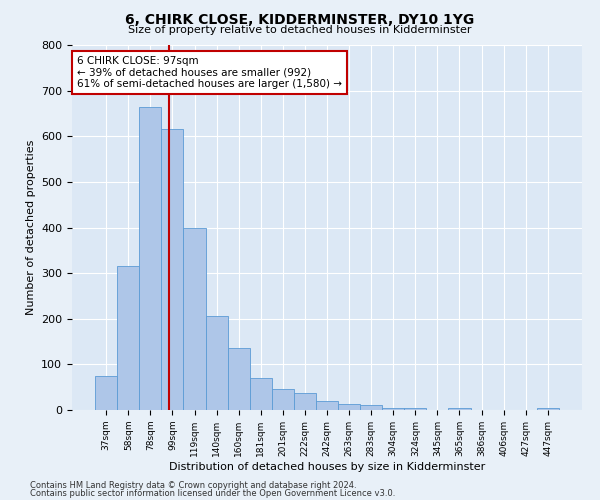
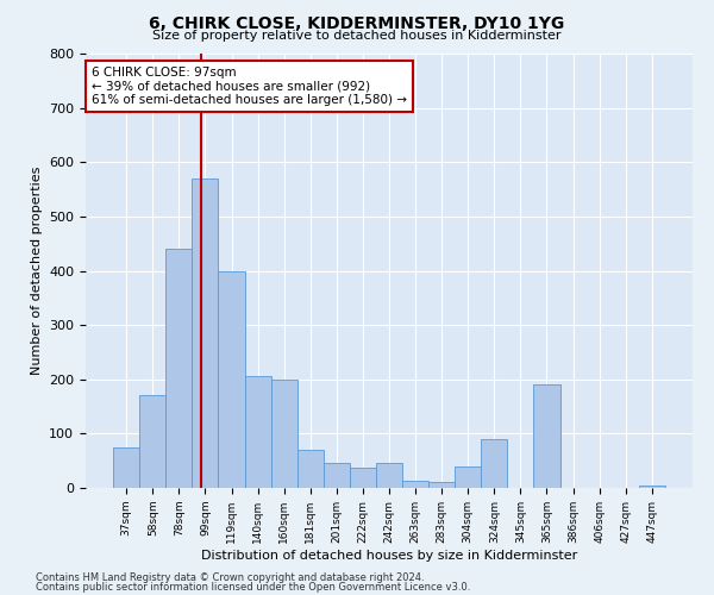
58sqm: 315 -> 170
78sqm: 665 -> 440
99sqm: 615 -> 570
160sqm: 135 -> 200
242sqm: 20 -> 45
304sqm: 5 -> 40
324sqm: 5 -> 90
365sqm: 4 -> 190
